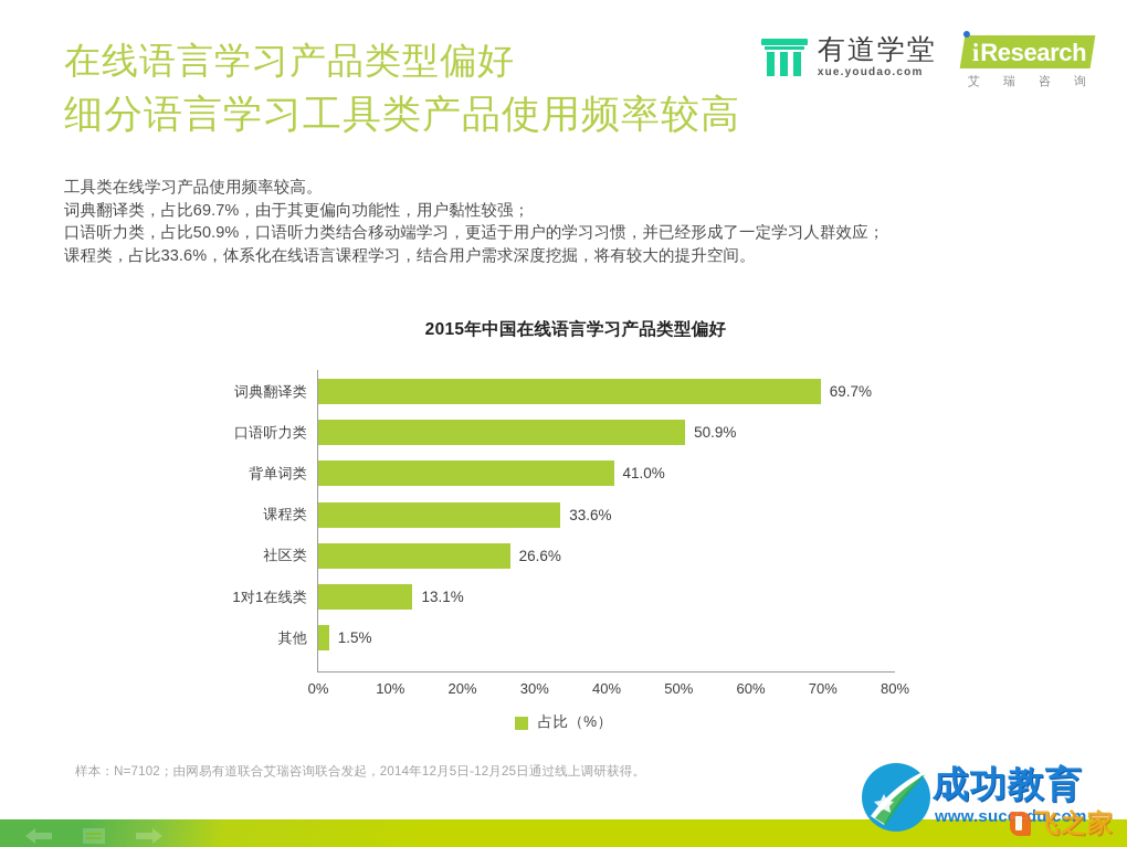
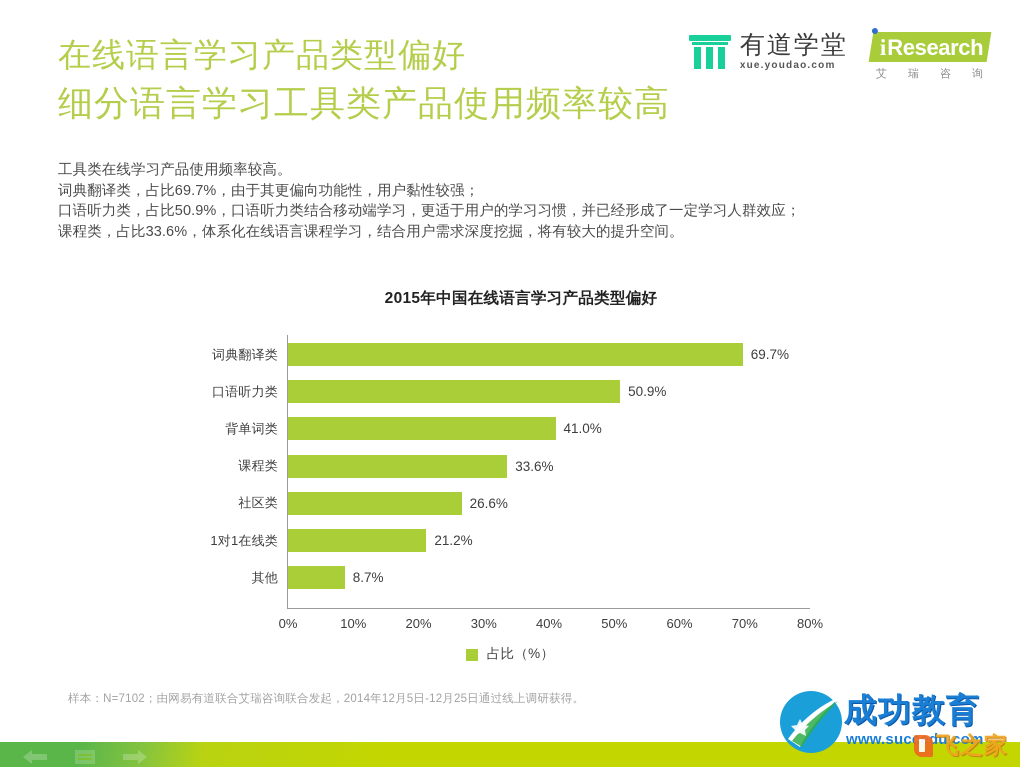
1对1在线类: 13.1% -> 21.2%
其他: 1.5% -> 8.7%
